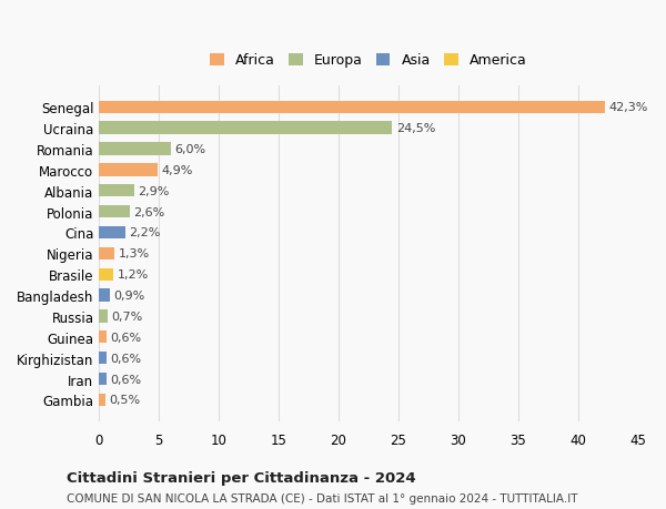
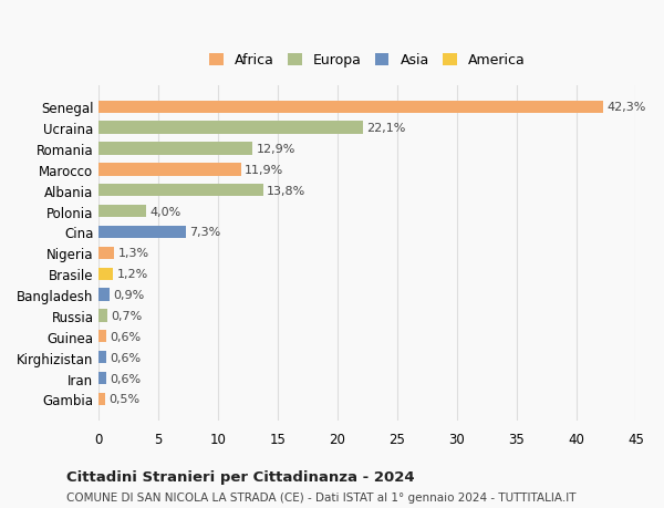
Ucraina: 24,5% -> 22,1%
Romania: 6,0% -> 12,9%
Marocco: 4,9% -> 11,9%
Albania: 2,9% -> 13,8%
Polonia: 2,6% -> 4,0%
Cina: 2,2% -> 7,3%
